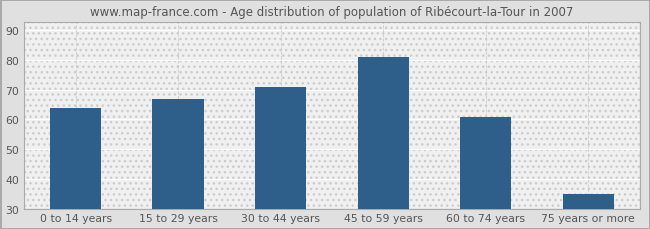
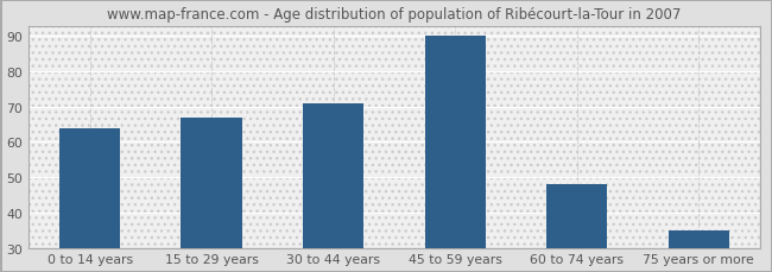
45 to 59 years: 81 -> 90
60 to 74 years: 61 -> 48
